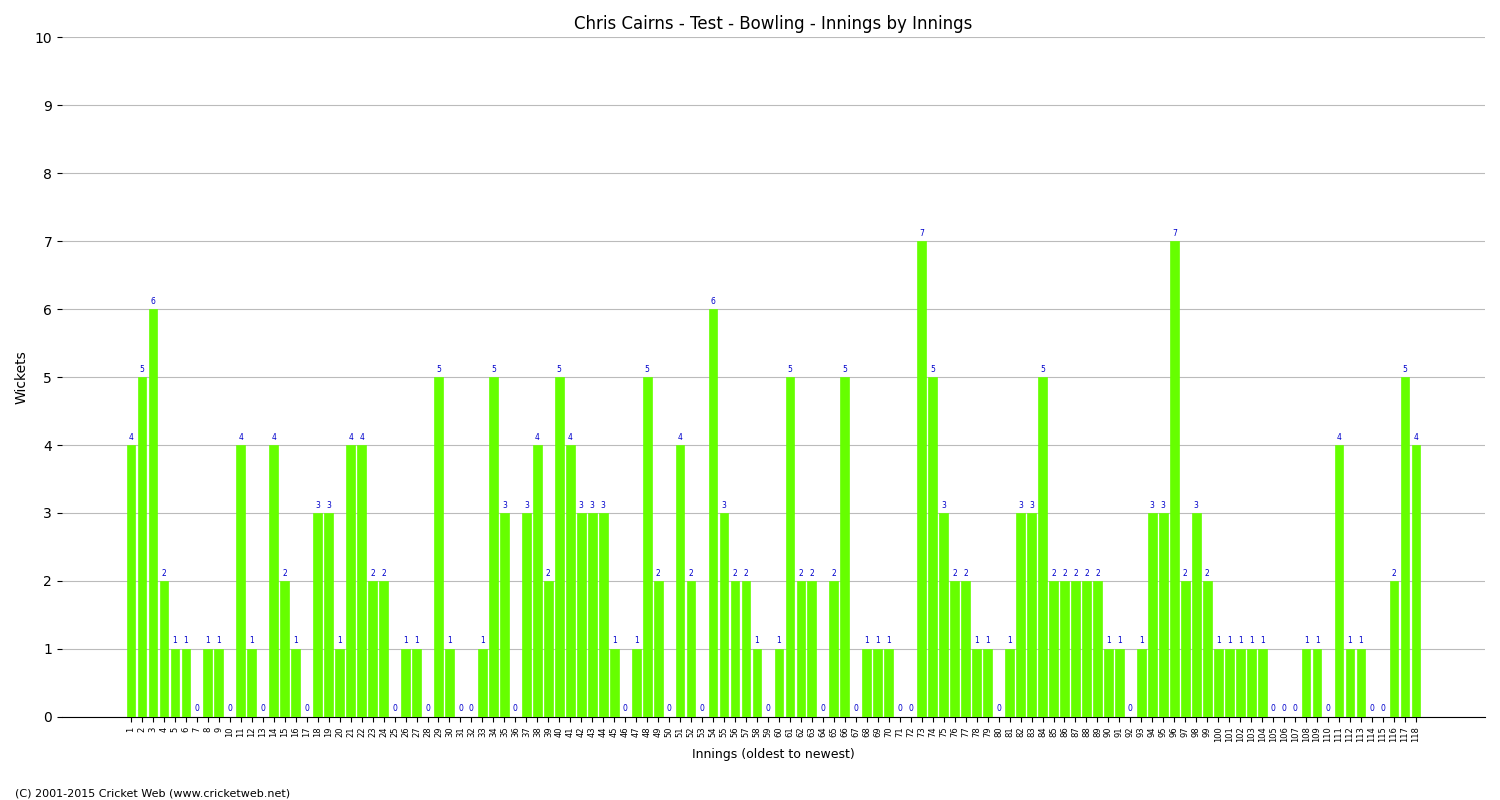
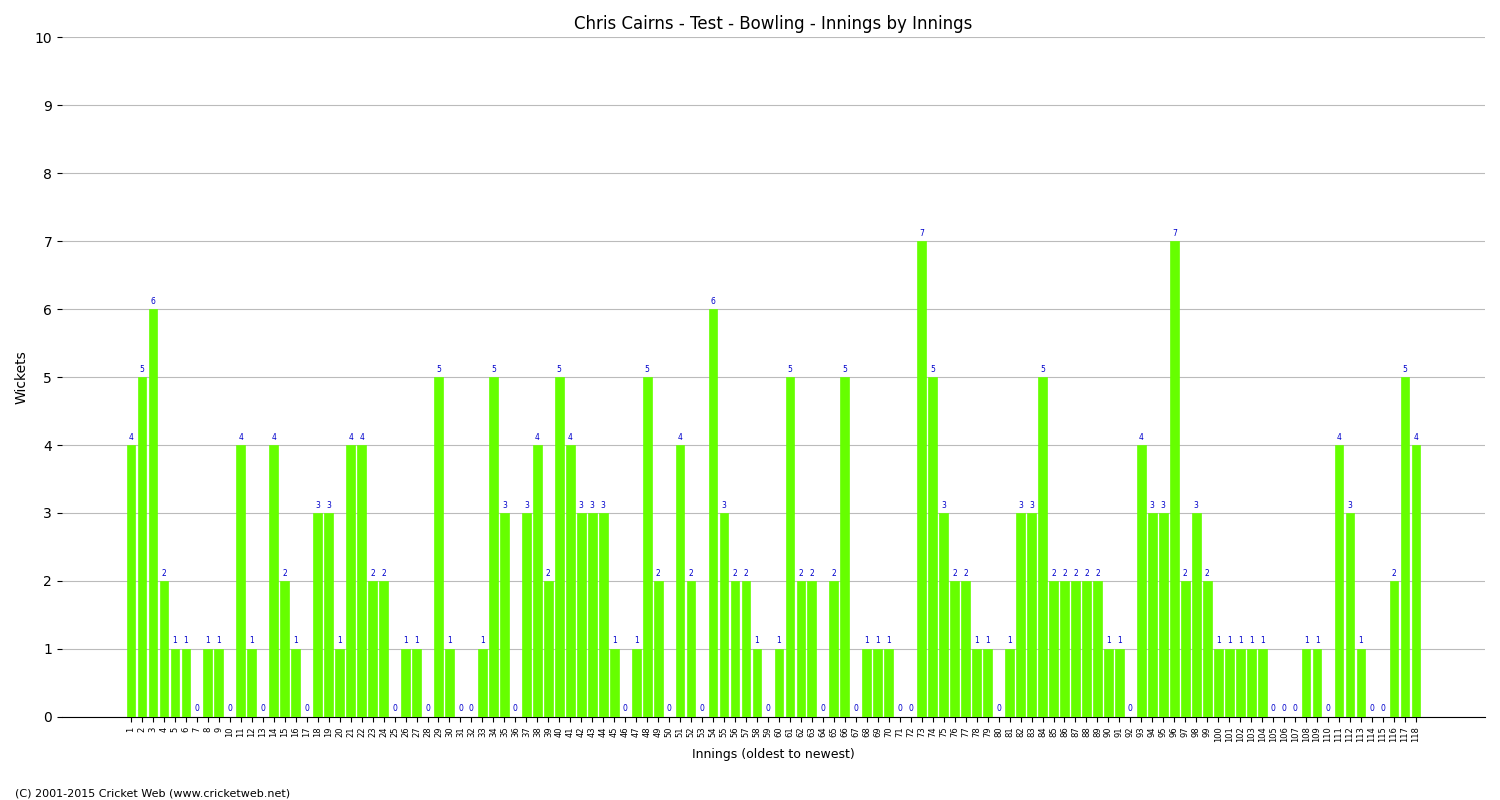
93: 1 -> 4
112: 1 -> 3
